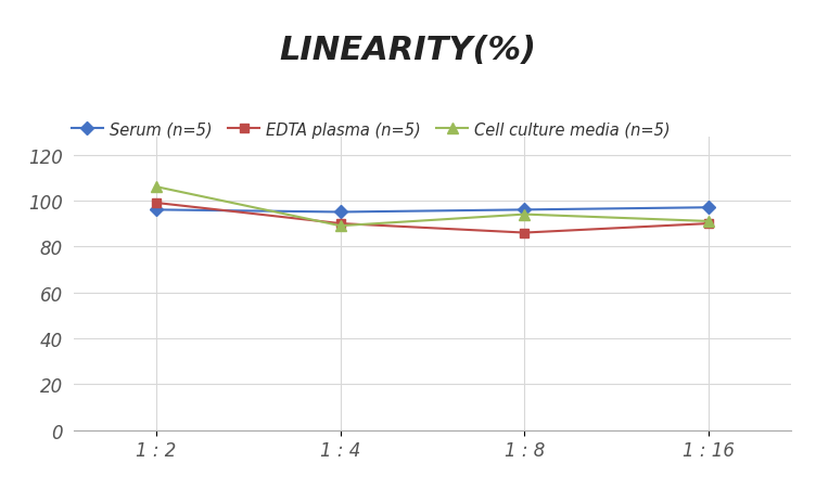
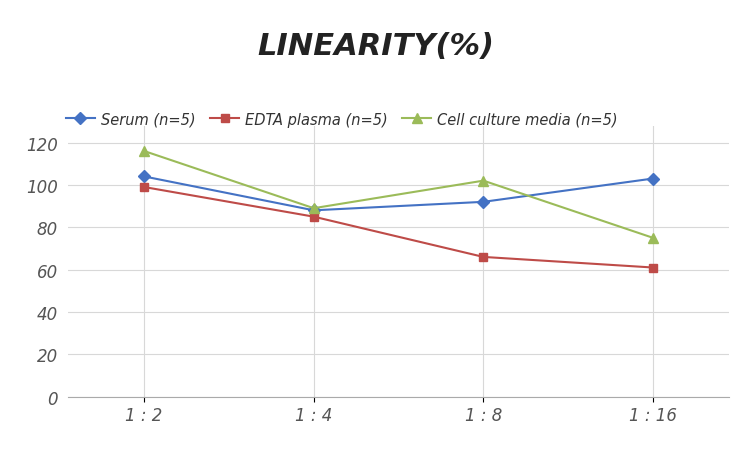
Serum (n=5)/1 : 2: 96 -> 104
Cell culture media (n=5)/1 : 2: 106 -> 116
Serum (n=5)/1 : 4: 95 -> 88
EDTA plasma (n=5)/1 : 4: 90 -> 85
Serum (n=5)/1 : 8: 96 -> 92
EDTA plasma (n=5)/1 : 8: 86 -> 66
Cell culture media (n=5)/1 : 8: 94 -> 102
Serum (n=5)/1 : 16: 97 -> 103
EDTA plasma (n=5)/1 : 16: 90 -> 61
Cell culture media (n=5)/1 : 16: 91 -> 75
